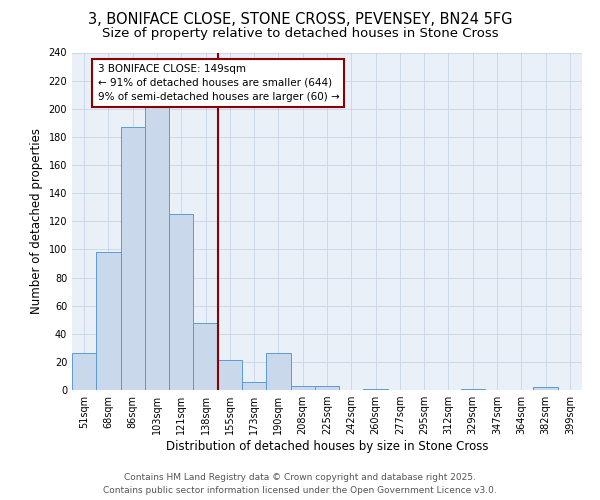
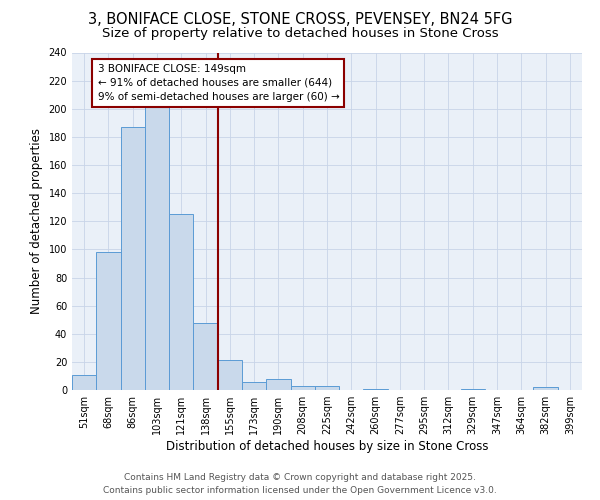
51sqm: 26 -> 11
190sqm: 26 -> 8
